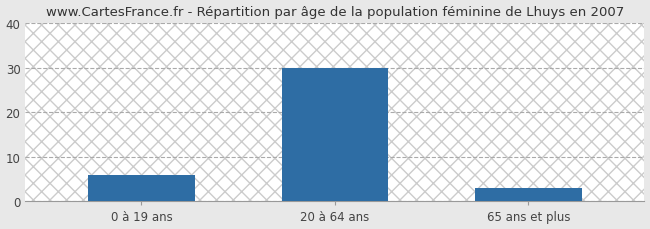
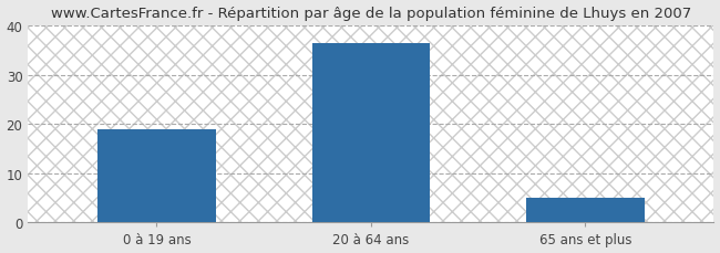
0 à 19 ans: 6.0 -> 19.0
20 à 64 ans: 30.0 -> 36.5
65 ans et plus: 3.0 -> 5.0
